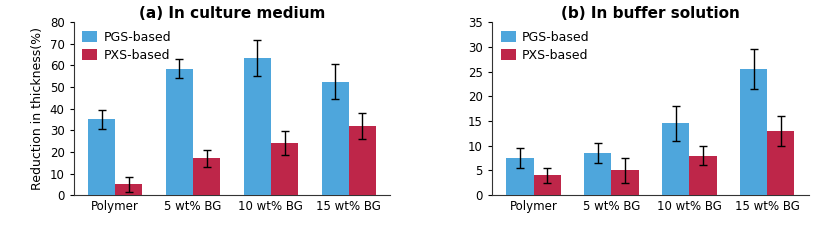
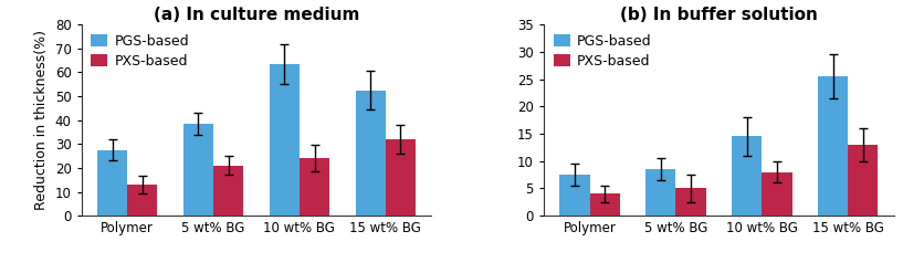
(a) In culture medium/PGS-based/Polymer: 35.0 -> 27.5
(a) In culture medium/PXS-based/Polymer: 5 -> 13
(a) In culture medium/PGS-based/5 wt% BG: 58.5 -> 38.5
(a) In culture medium/PXS-based/5 wt% BG: 17 -> 21
